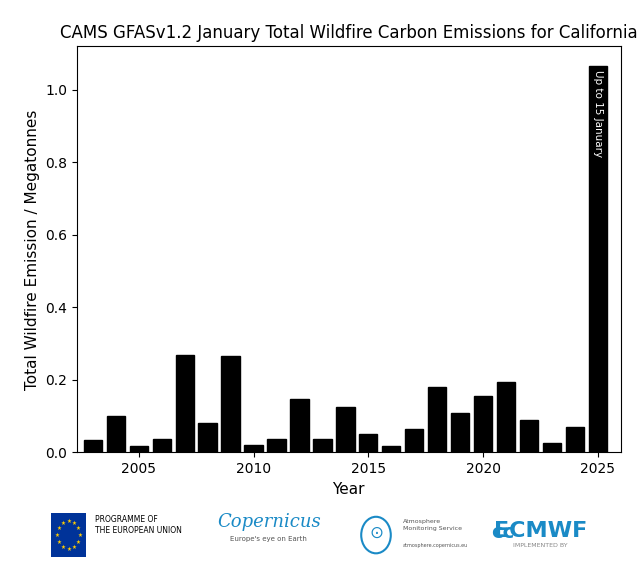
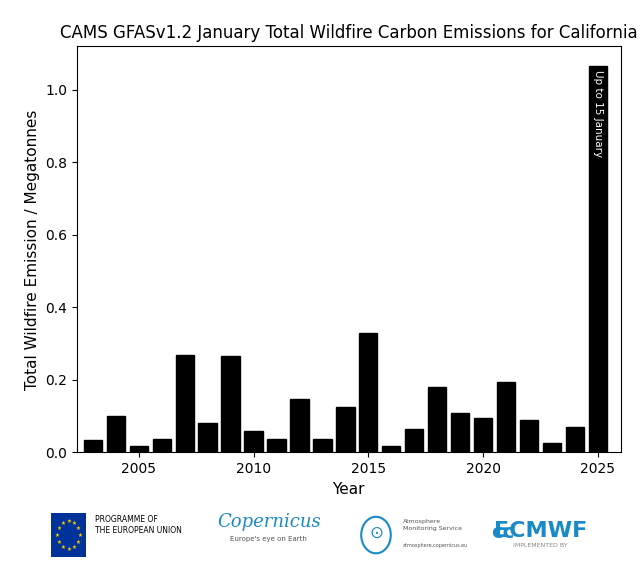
2010: 0.020 -> 0.060
2015: 0.050 -> 0.330
2020: 0.155 -> 0.095
